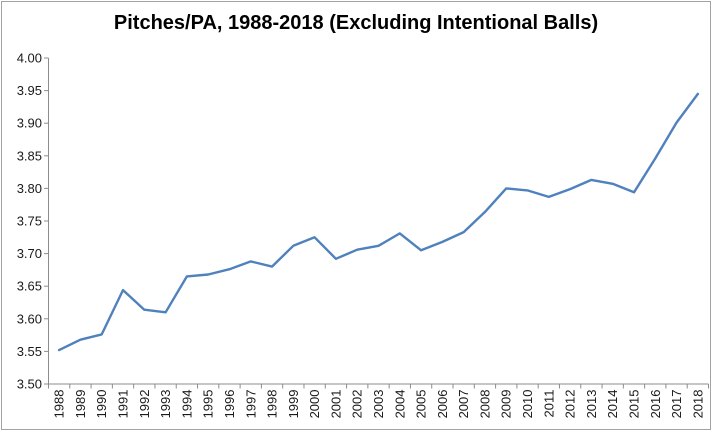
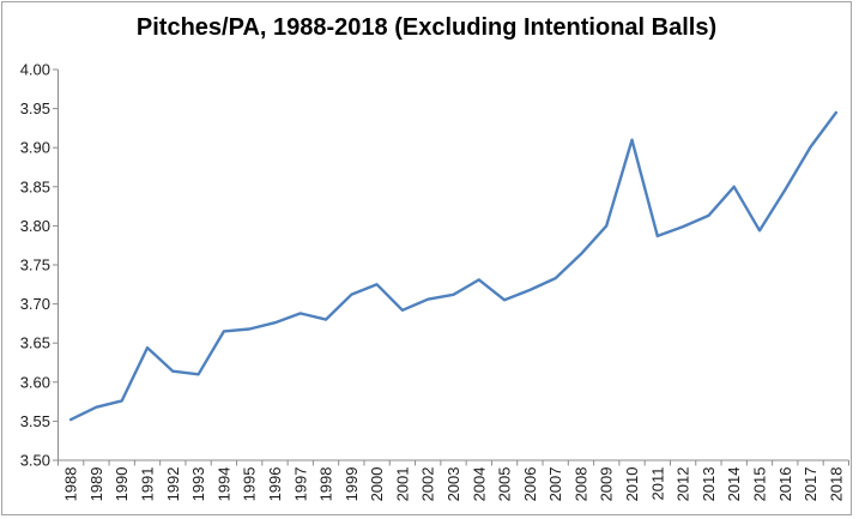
2010: 3.80 -> 3.91
2014: 3.81 -> 3.85
